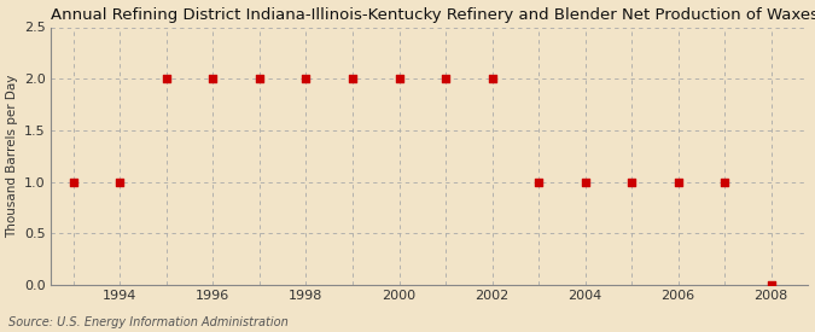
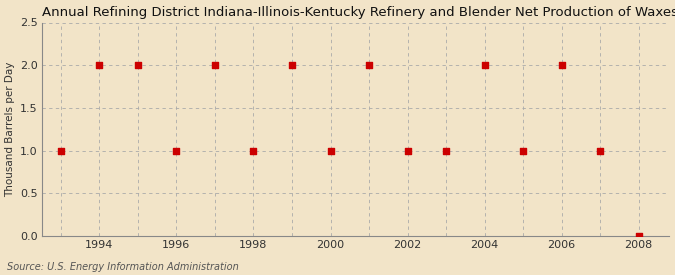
1994: 1 -> 2
1996: 2 -> 1
1998: 2 -> 1
2000: 2 -> 1
2002: 2 -> 1
2004: 1 -> 2
2006: 1 -> 2
